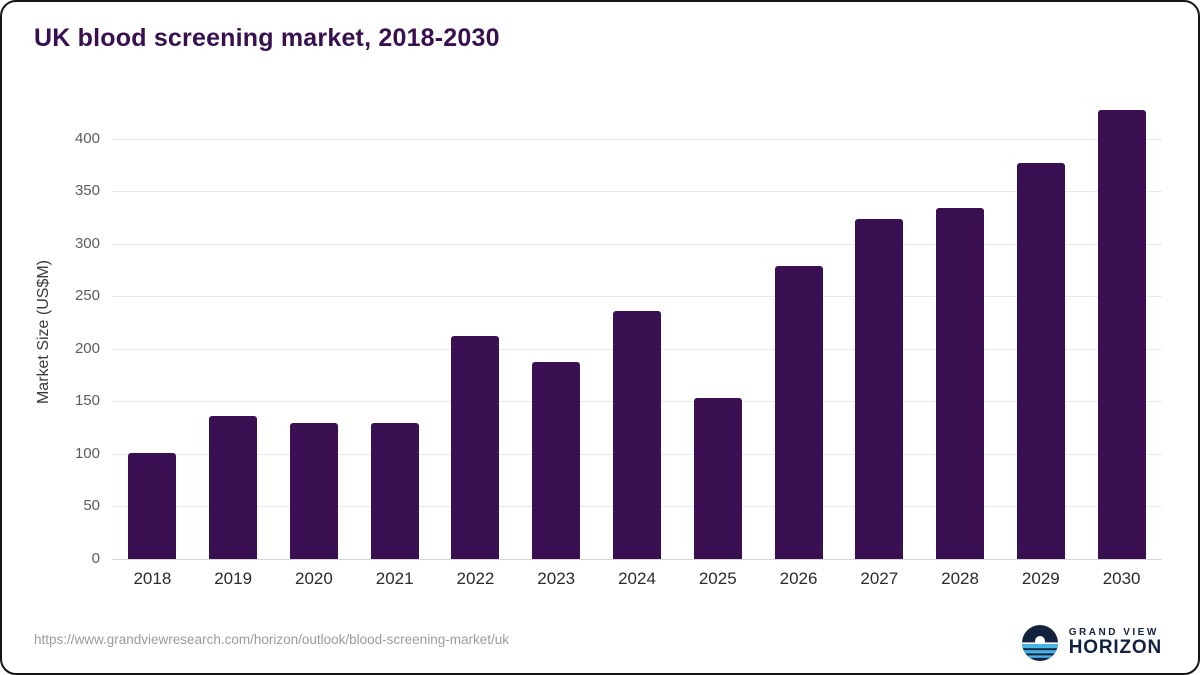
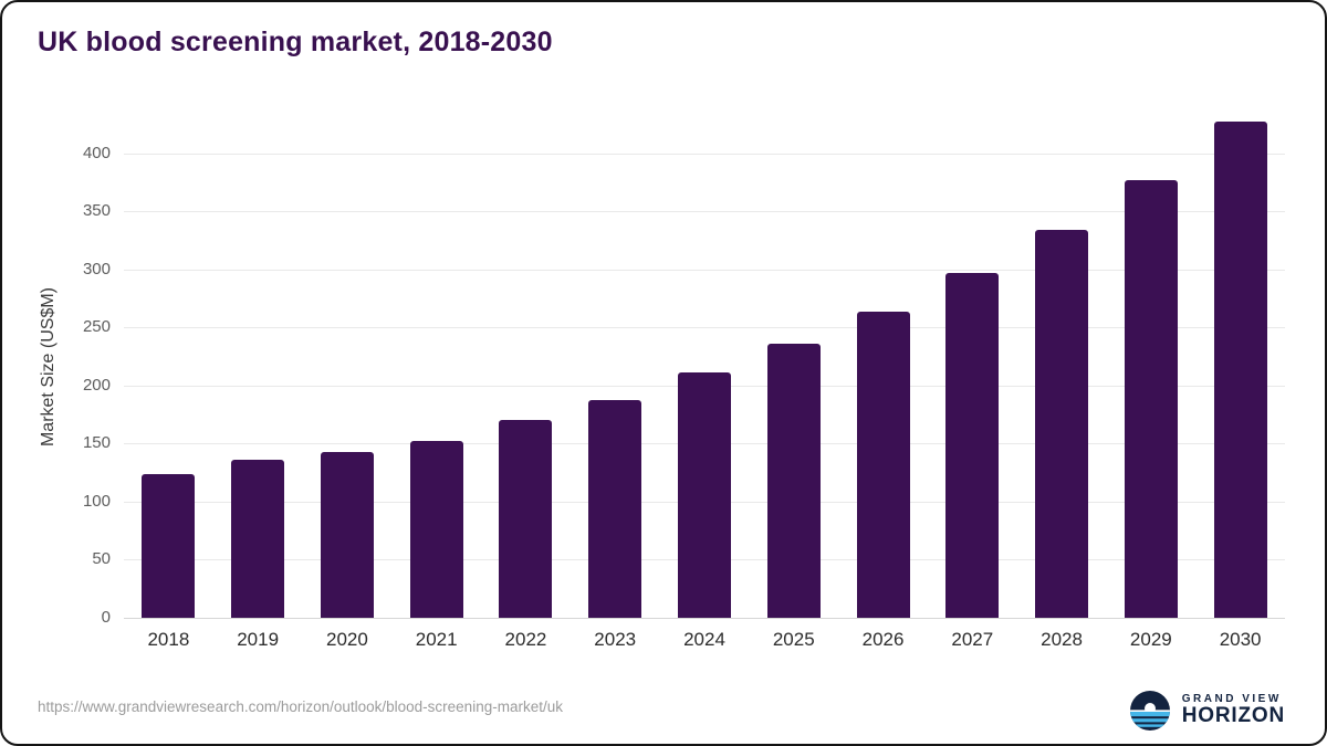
2018: 101 -> 124
2020: 129 -> 143
2021: 129 -> 152
2022: 212 -> 170
2024: 236 -> 211
2025: 153 -> 236
2026: 279 -> 264
2027: 324 -> 297
